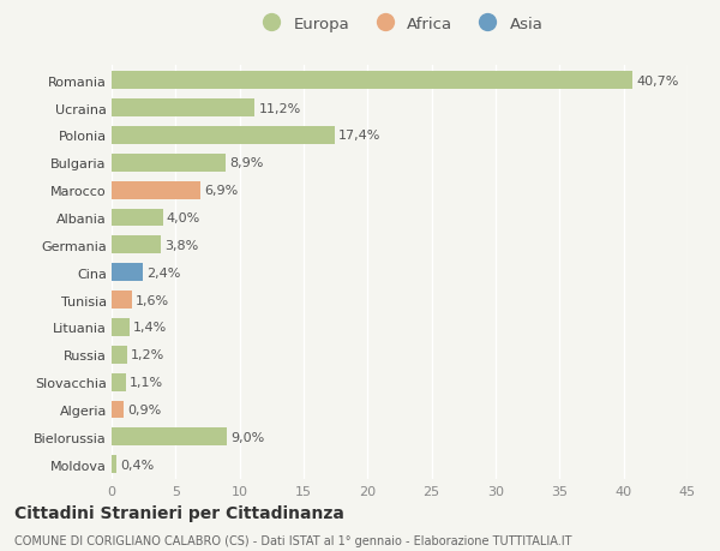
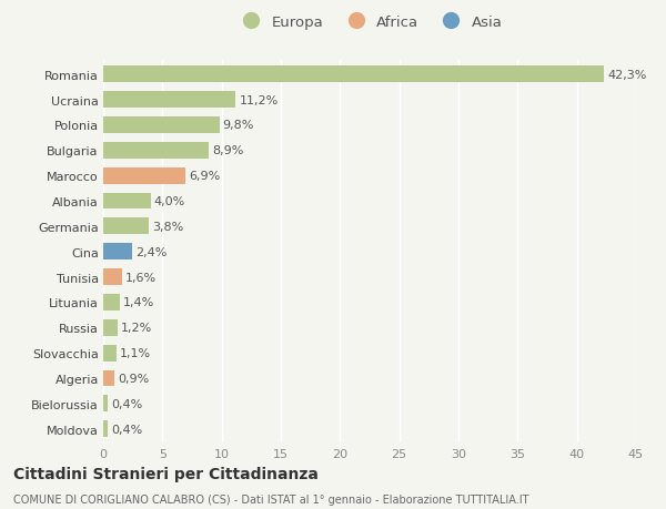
Romania: 40,7% -> 42,3%
Polonia: 17,4% -> 9,8%
Bielorussia: 9,0% -> 0,4%
